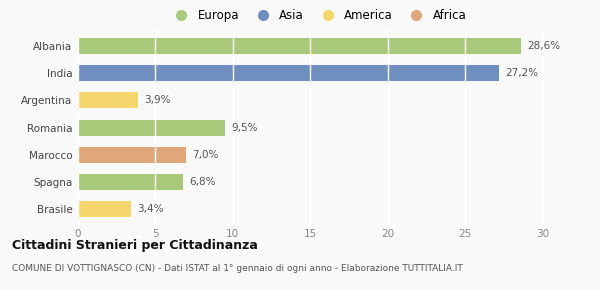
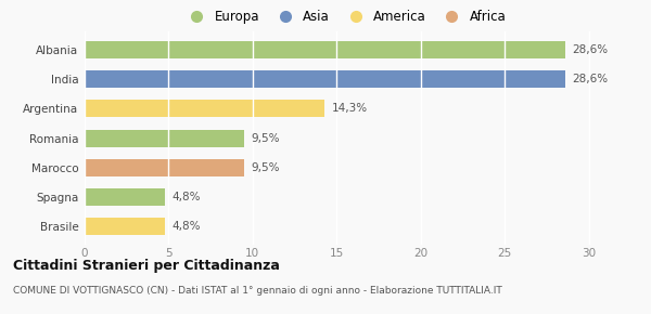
India: 27,2% -> 28,6%
Argentina: 3,9% -> 14,3%
Marocco: 7,0% -> 9,5%
Spagna: 6,8% -> 4,8%
Brasile: 3,4% -> 4,8%
